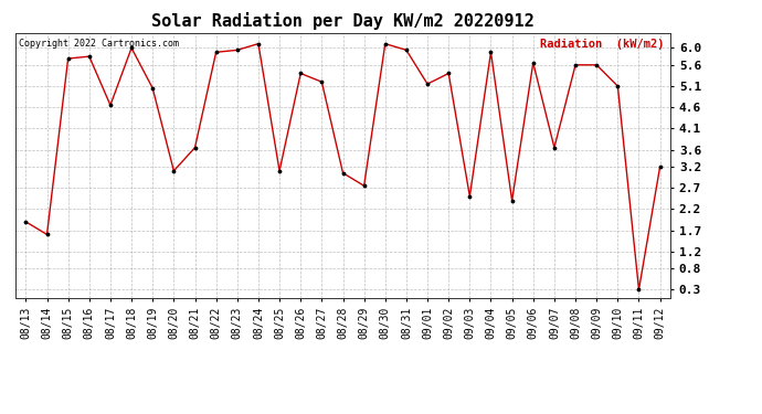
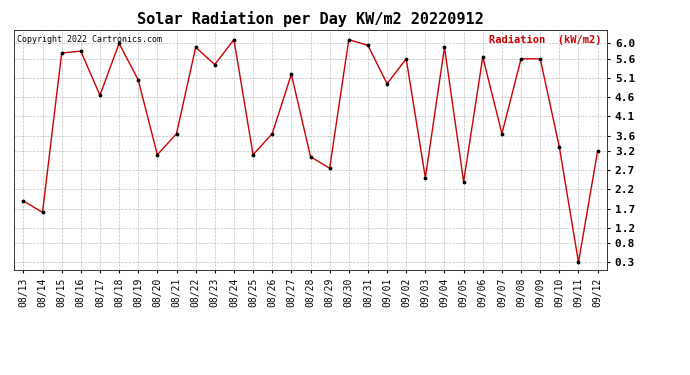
08/23: 5.95 -> 5.45
08/26: 5.40 -> 3.65
09/01: 5.15 -> 4.95
09/02: 5.40 -> 5.60
09/10: 5.10 -> 3.30
